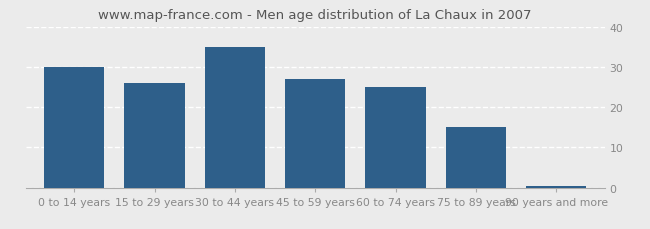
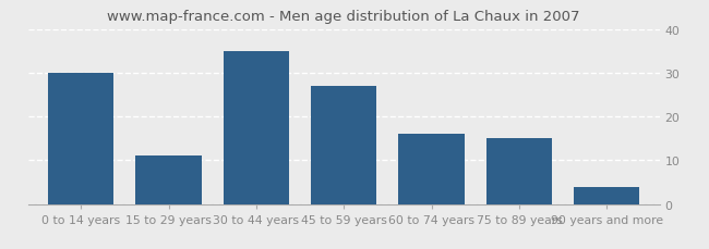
15 to 29 years: 26.0 -> 11.0
60 to 74 years: 25.0 -> 16.0
90 years and more: 0.5 -> 4.0
